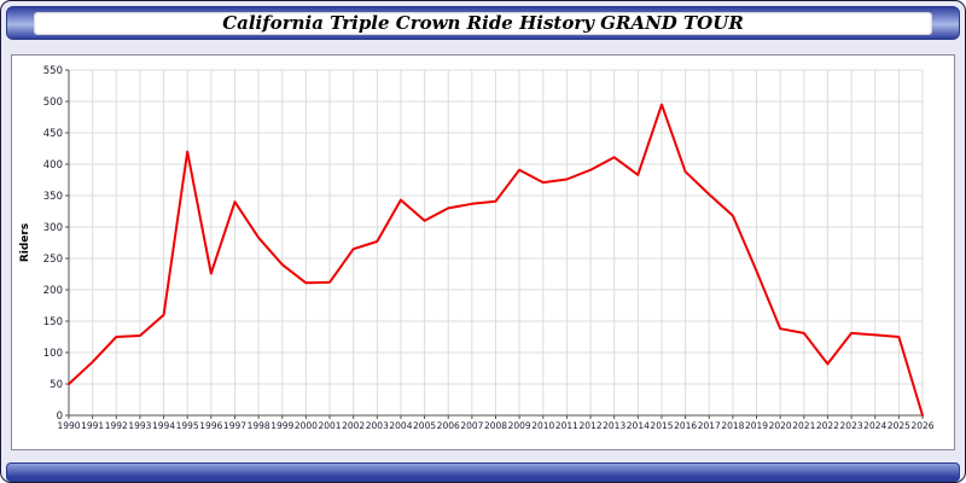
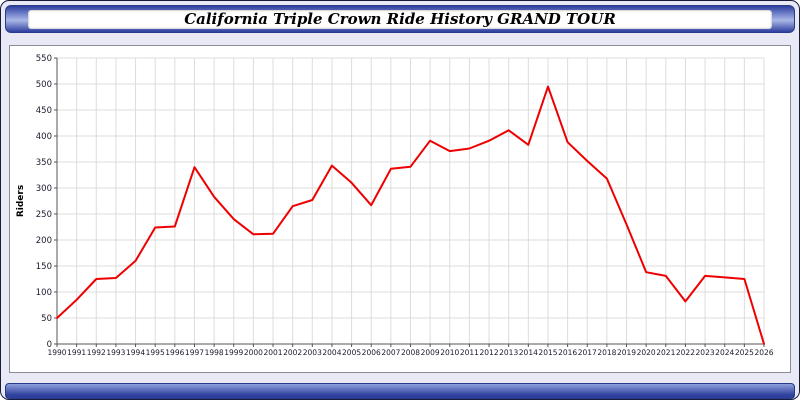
1995: 420 -> 220
2006: 330 -> 270
